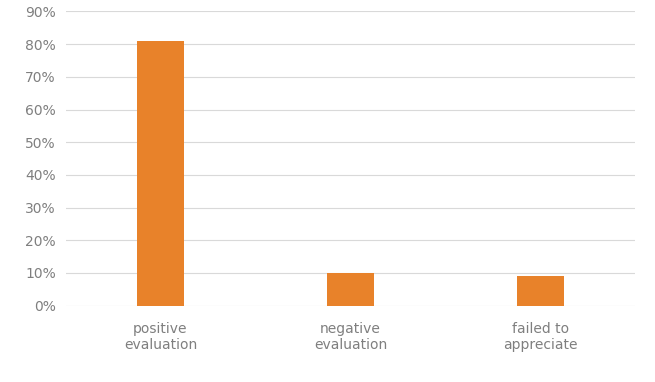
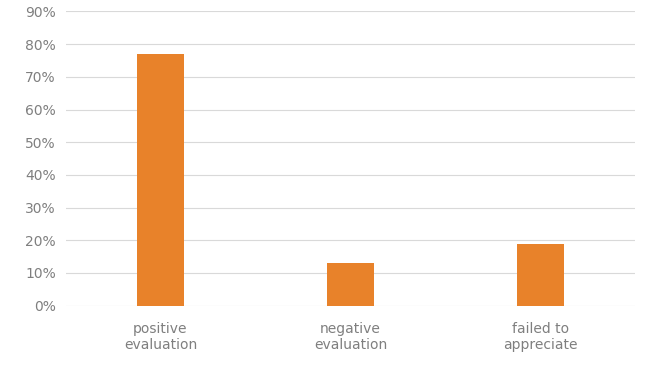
positive evaluation: 81% -> 77%
negative evaluation: 10% -> 13%
failed to appreciate: 9% -> 19%
